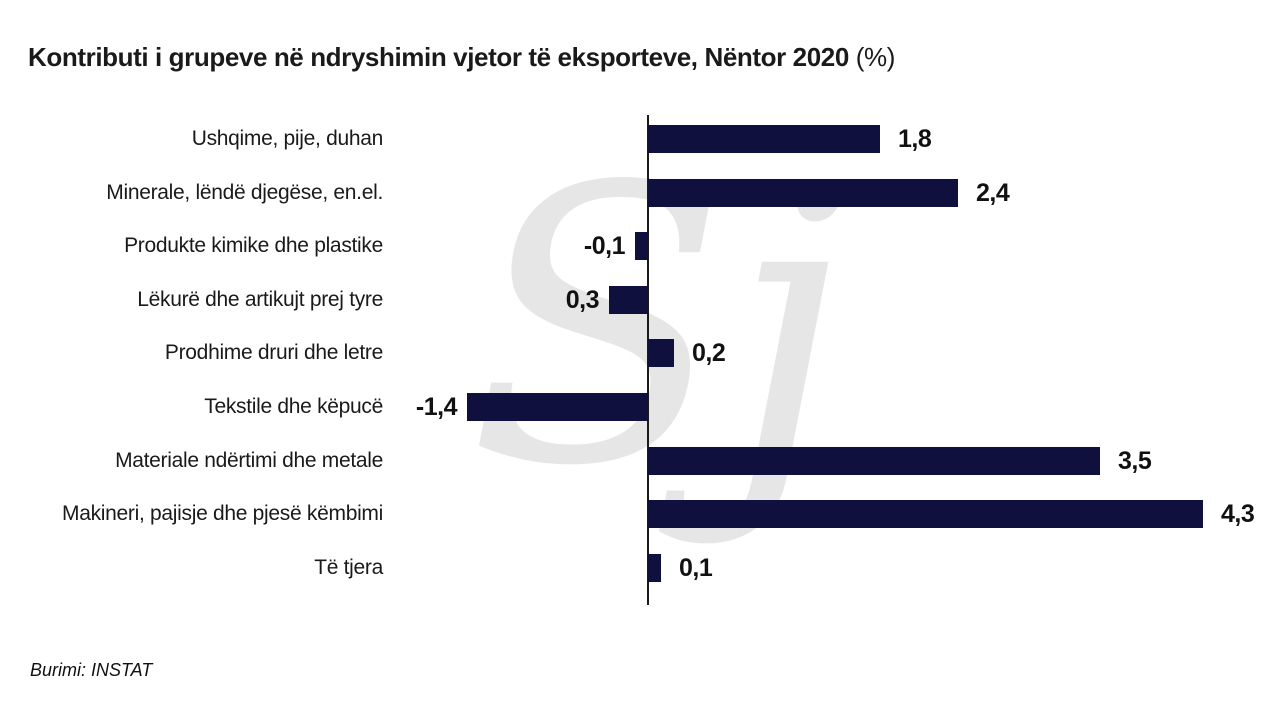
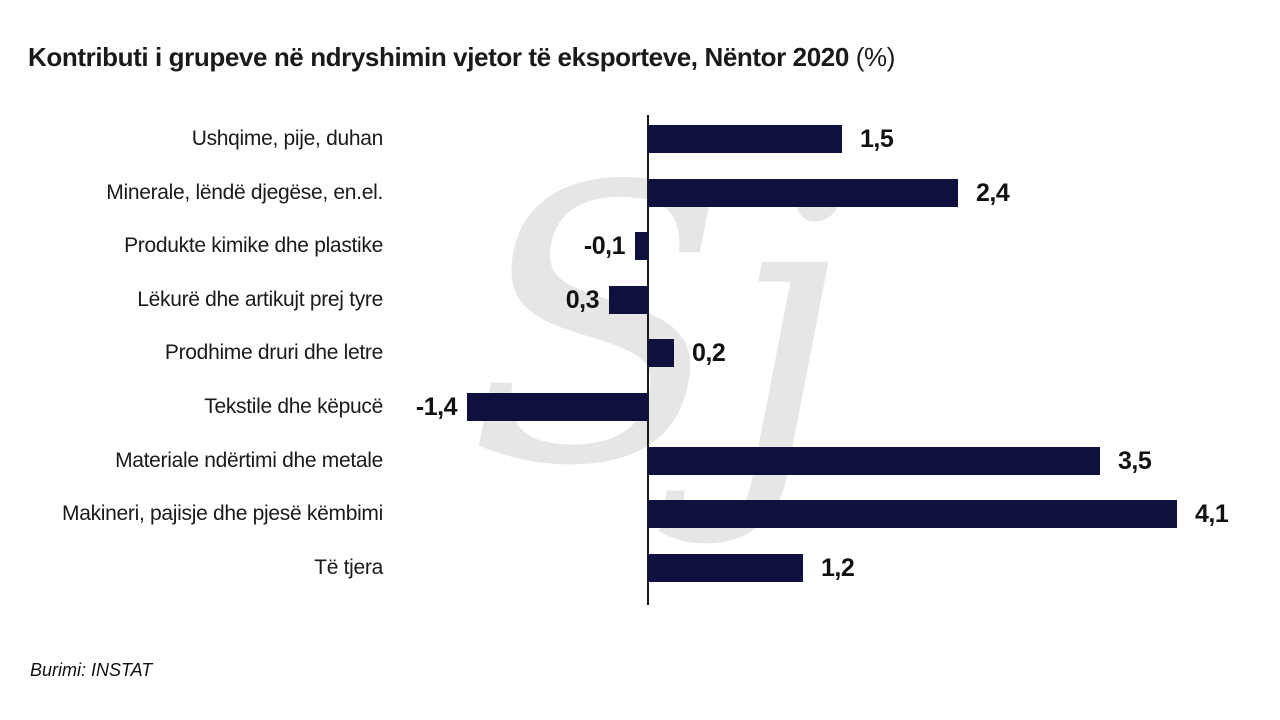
Ushqime, pije, duhan: 1,8 -> 1,5
Makineri, pajisje dhe pjesë këmbimi: 4,3 -> 4,1
Të tjera: 0,1 -> 1,2
